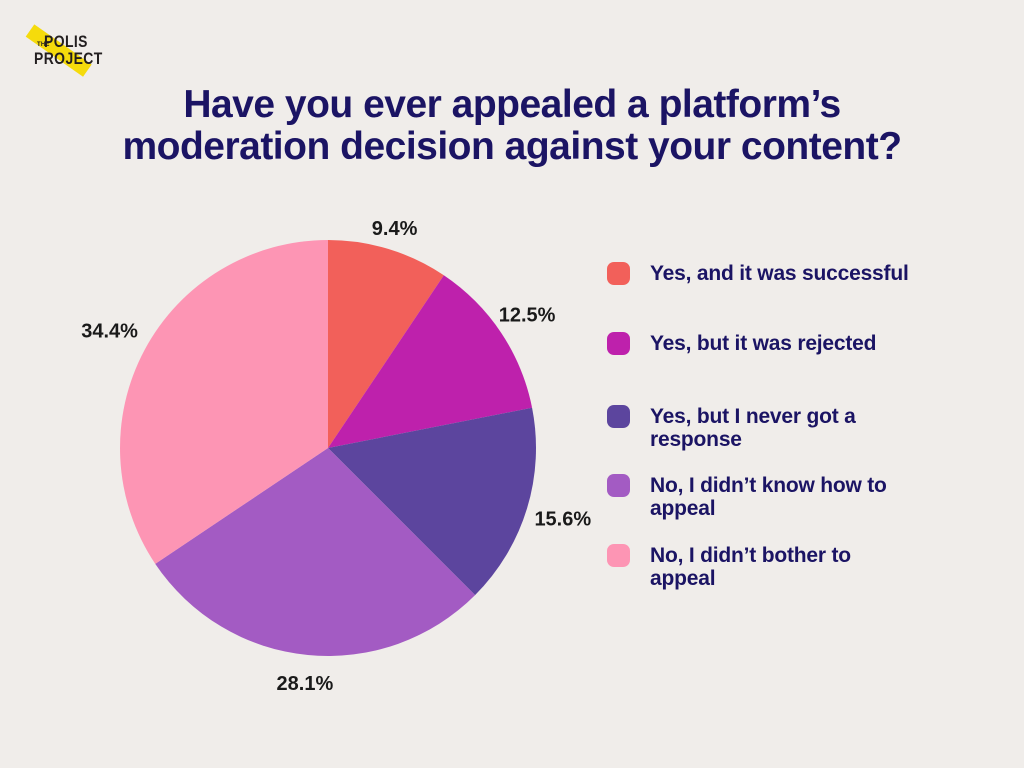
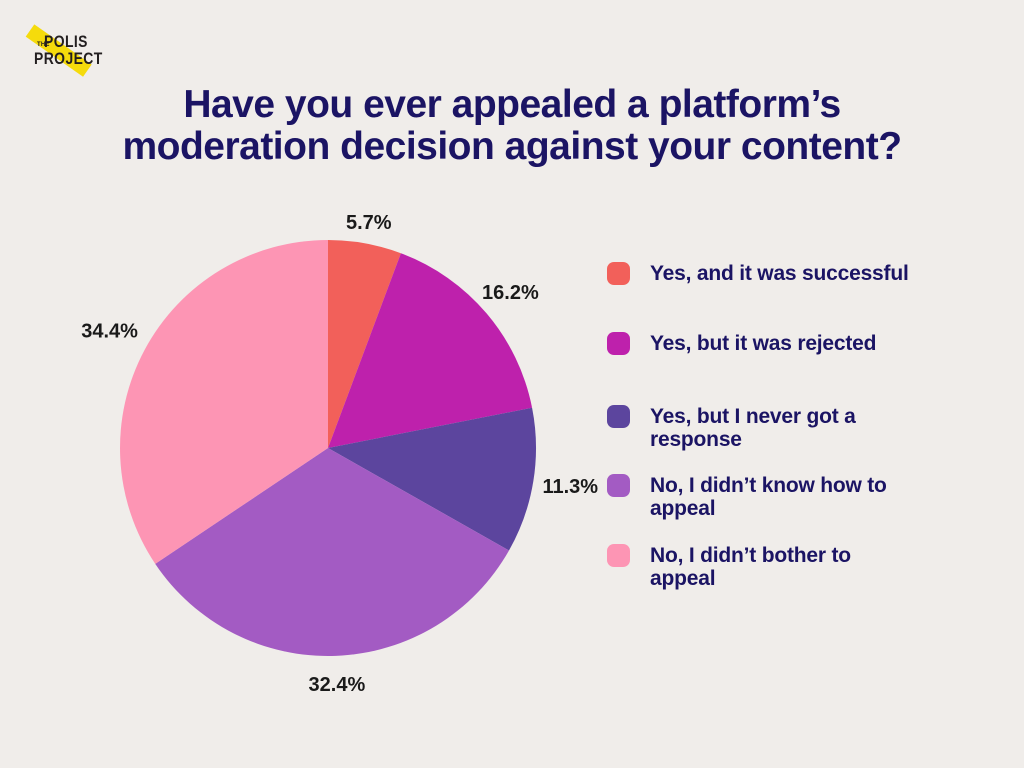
Yes, and it was successful: 9.4% -> 5.7%
Yes, but it was rejected: 12.5% -> 16.2%
Yes, but I never got a response: 15.6% -> 11.3%
No, I didn’t know how to appeal: 28.1% -> 32.4%
